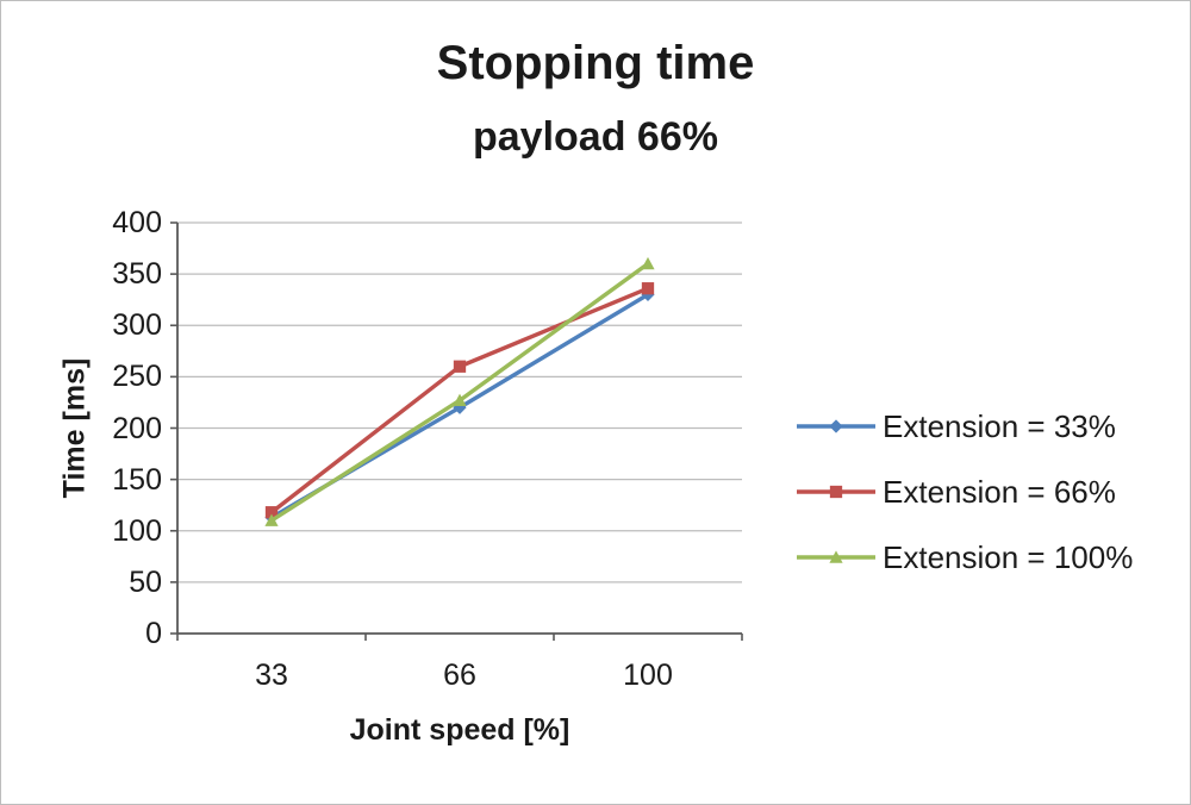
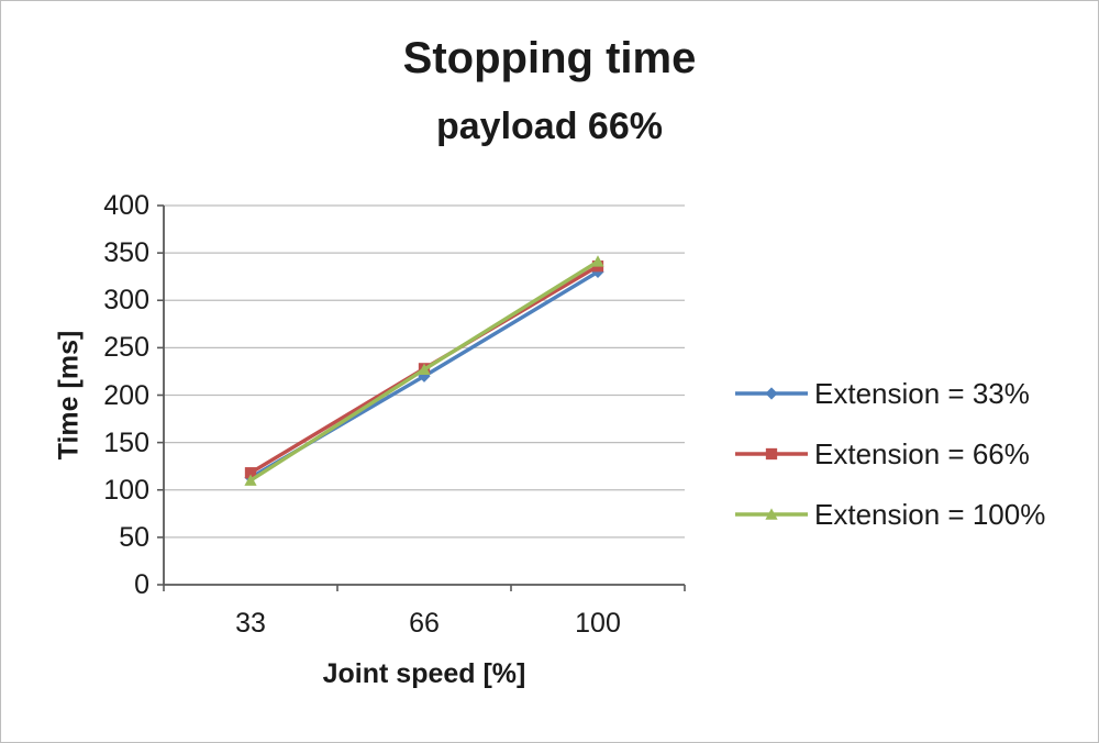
Extension = 66%/66: 260 -> 230
Extension = 100%/100: 360 -> 340
